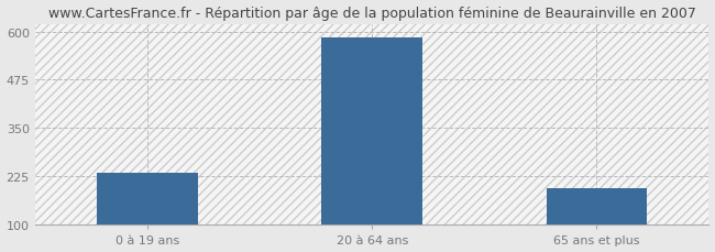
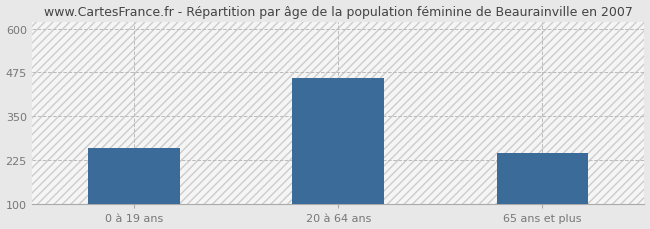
0 à 19 ans: 232 -> 260
20 à 64 ans: 583 -> 460
65 ans et plus: 192 -> 245
